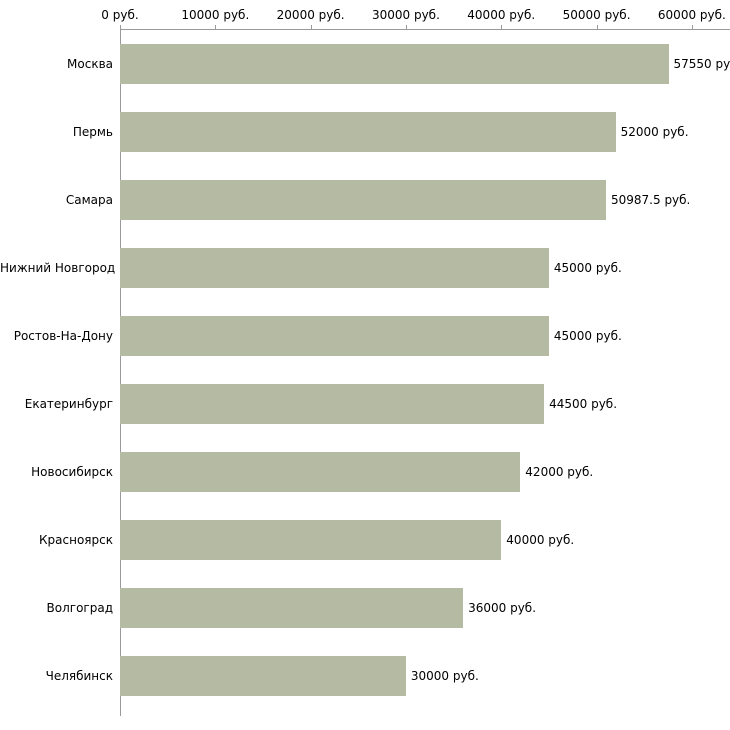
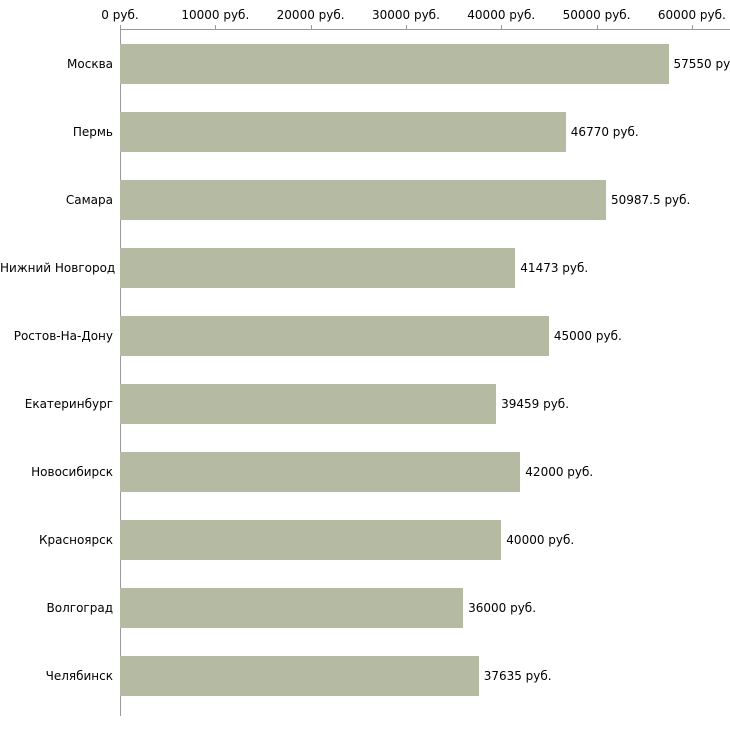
Пермь: 52000 -> 46770
Нижний Новгород: 45000 -> 41473
Екатеринбург: 44500 -> 39459
Челябинск: 30000 -> 37635
